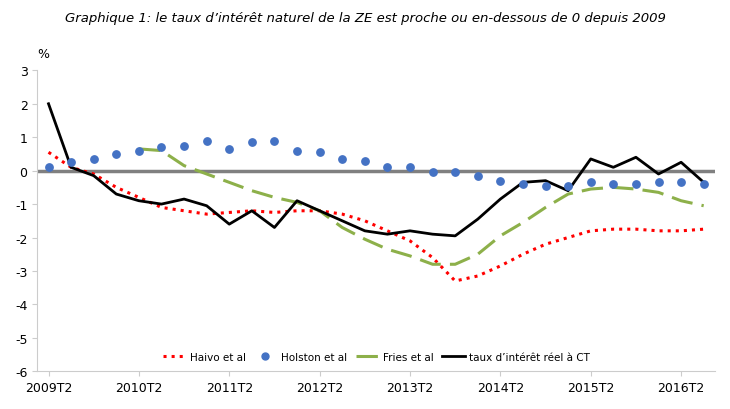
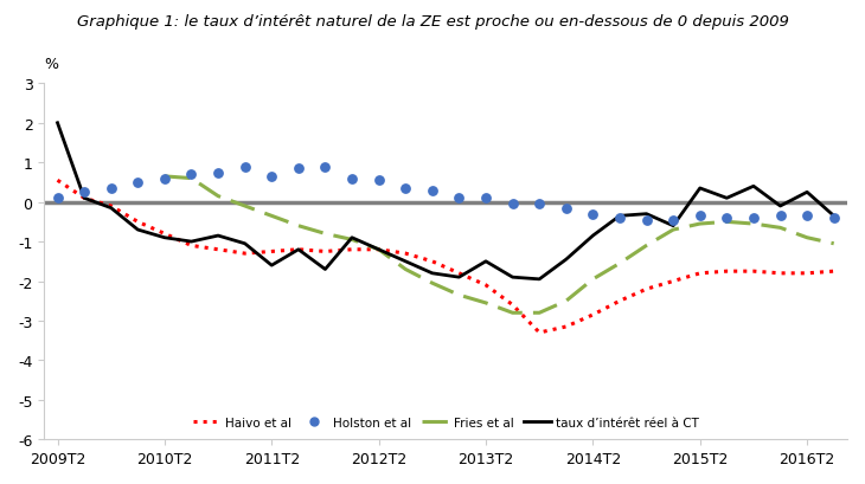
taux d’intérêt réel à CT/2013T2: -1.80 -> -1.50
